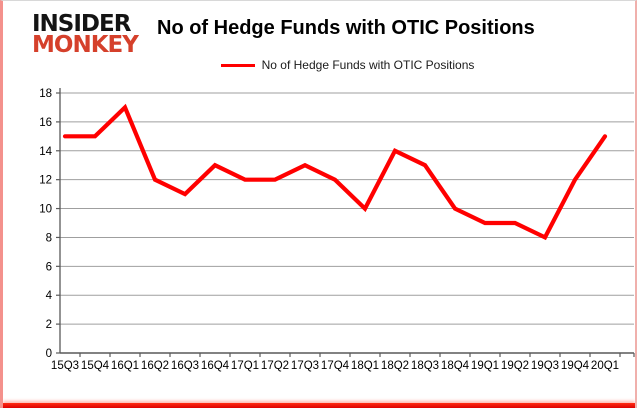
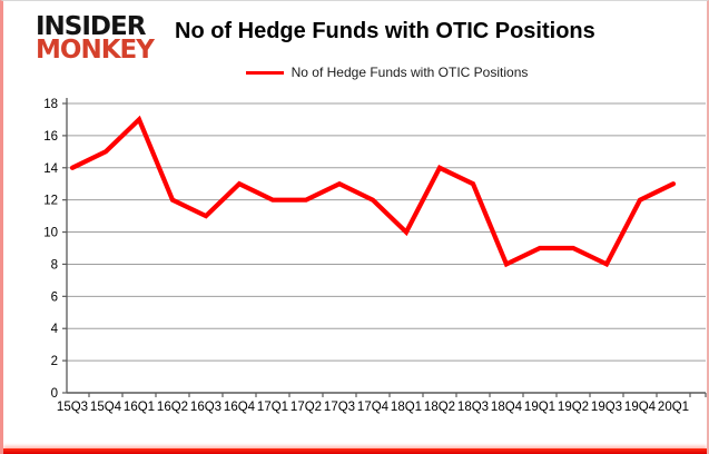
15Q3: 15 -> 14
18Q4: 10 -> 8
20Q1: 15 -> 13
